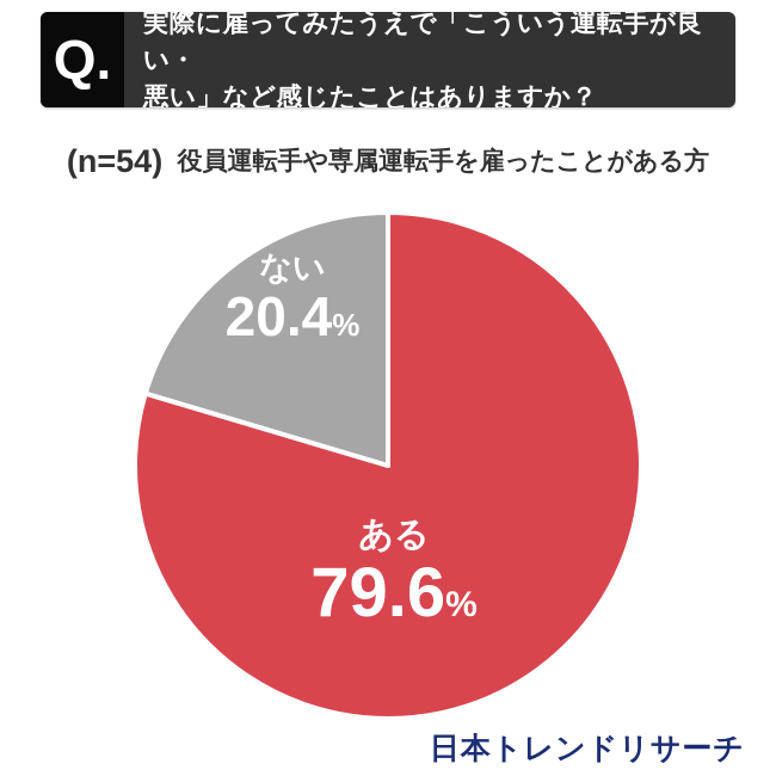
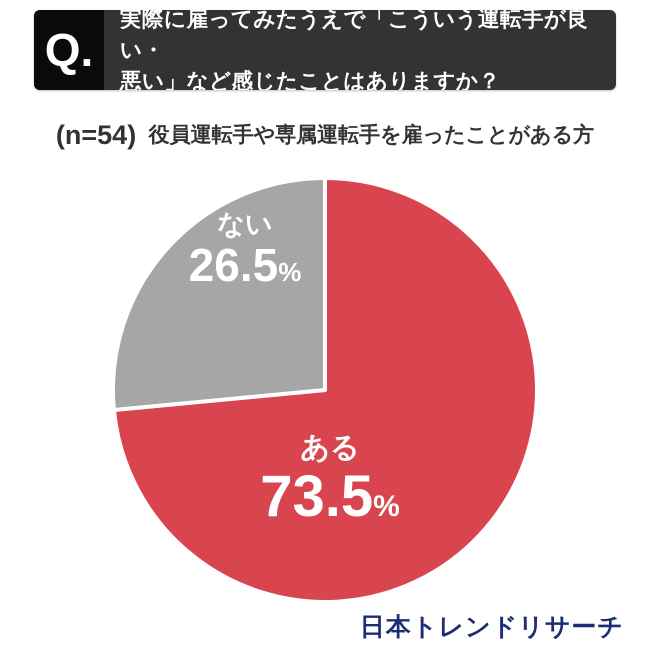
ある: 79.6 -> 73.5
ない: 20.4 -> 26.5
